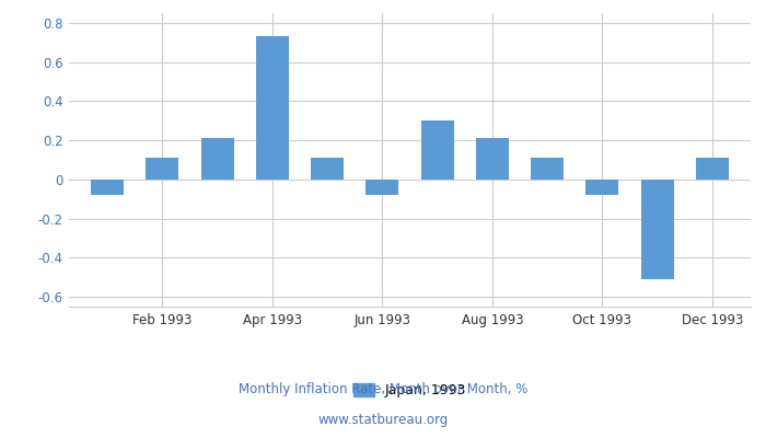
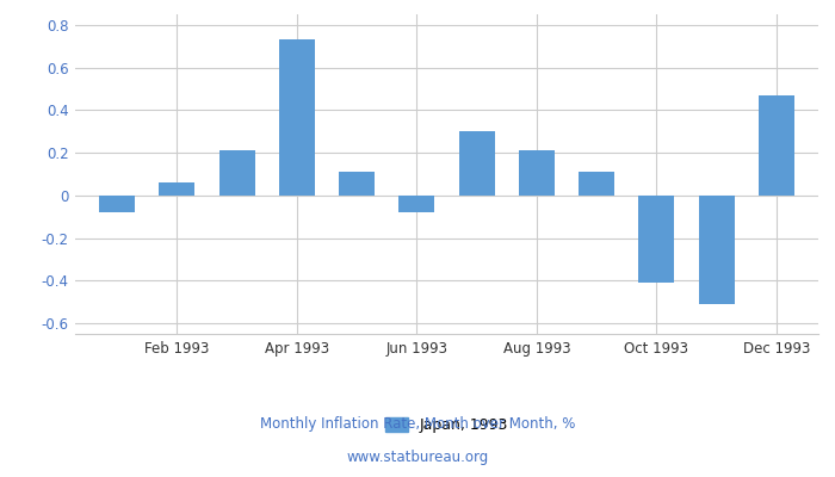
Feb 1993: 0.11 -> 0.06
Oct 1993: -0.08 -> -0.41
Dec 1993: 0.11 -> 0.47
